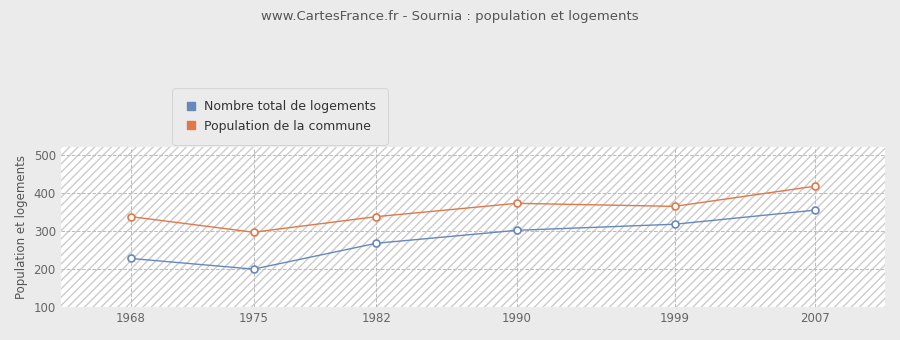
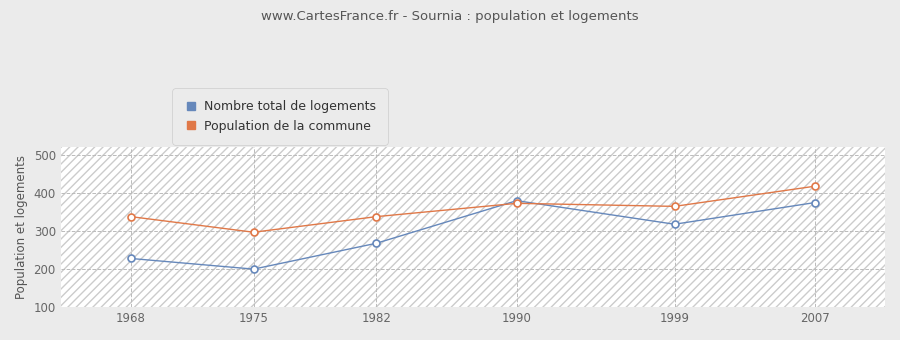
Nombre total de logements/1990: 302 -> 380
Nombre total de logements/2007: 355 -> 375
